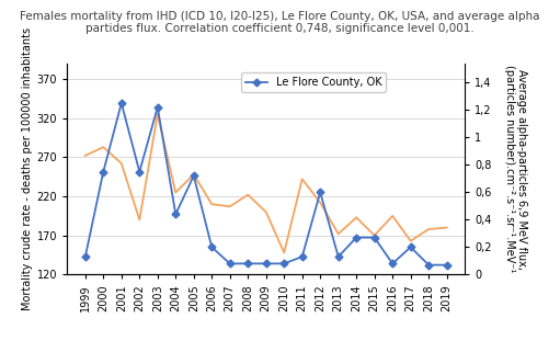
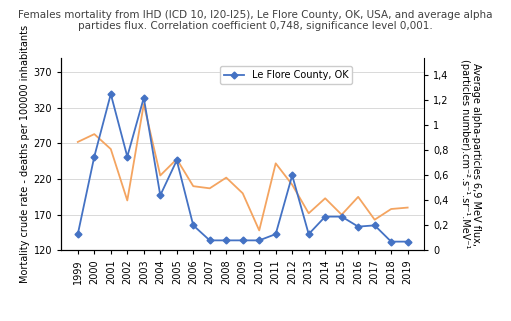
Le Flore County, OK/2016: 0,08 -> 0,19
